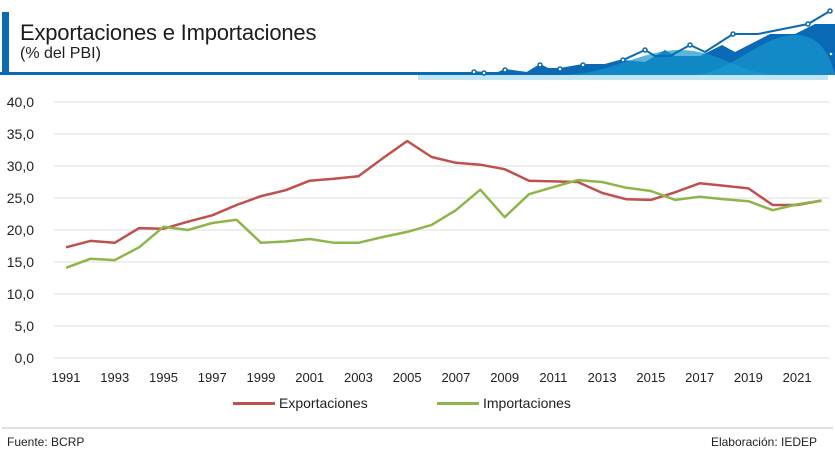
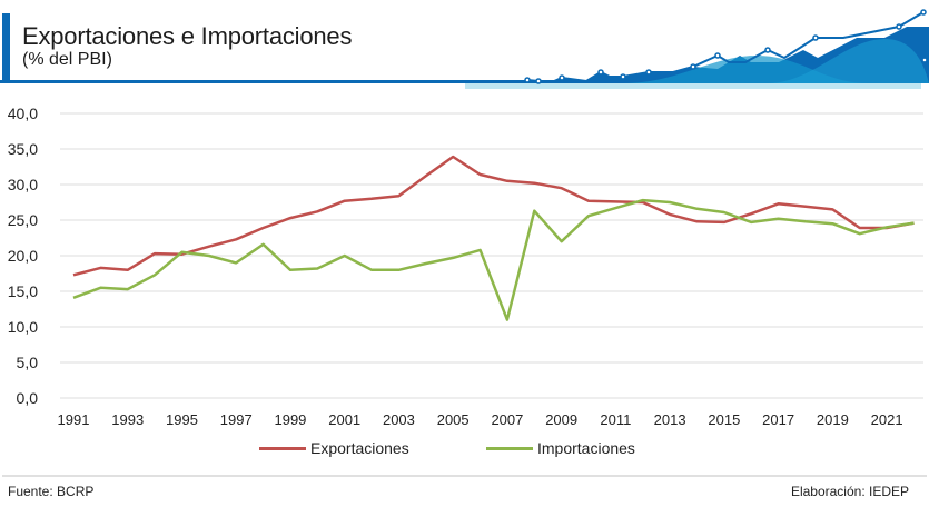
Importaciones/1997: 21 -> 19
Importaciones/2001: 19 -> 20
Importaciones/2007: 23 -> 11
